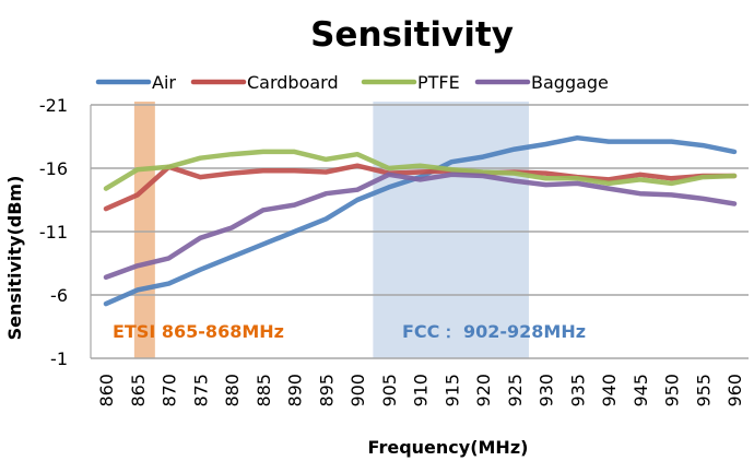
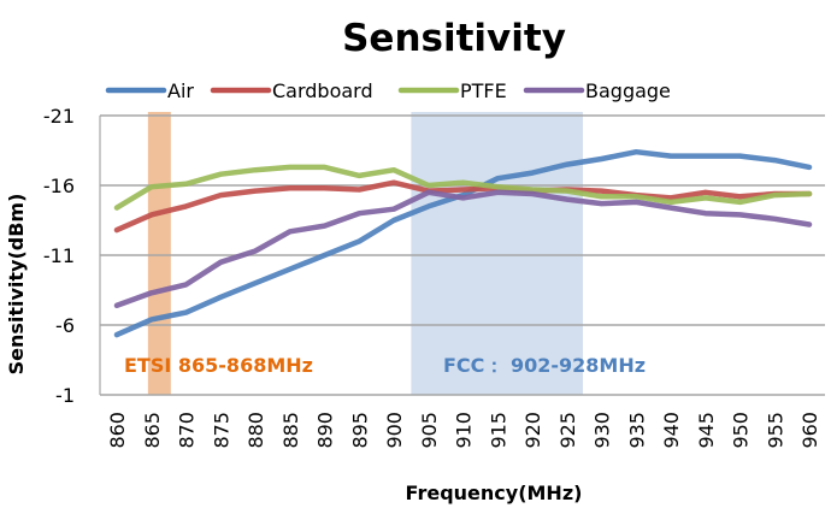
Cardboard/870: -16.1 -> -14.5
